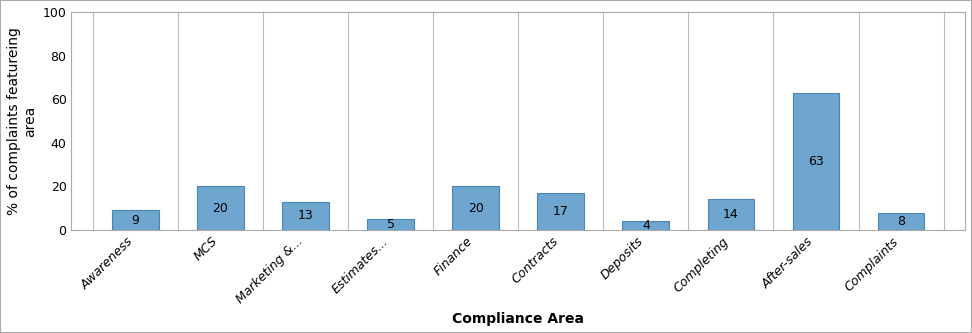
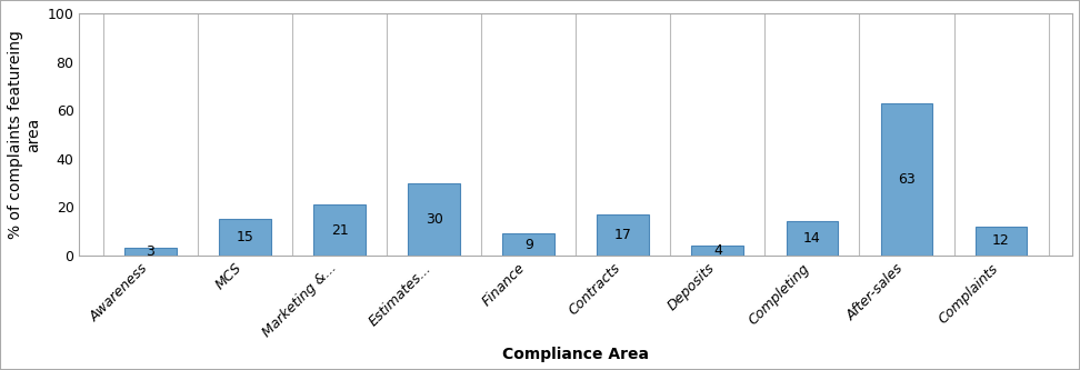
Awareness: 9 -> 3
MCS: 20 -> 15
Marketing &...: 13 -> 21
Estimates...: 5 -> 30
Finance: 20 -> 9
Complaints: 8 -> 12
